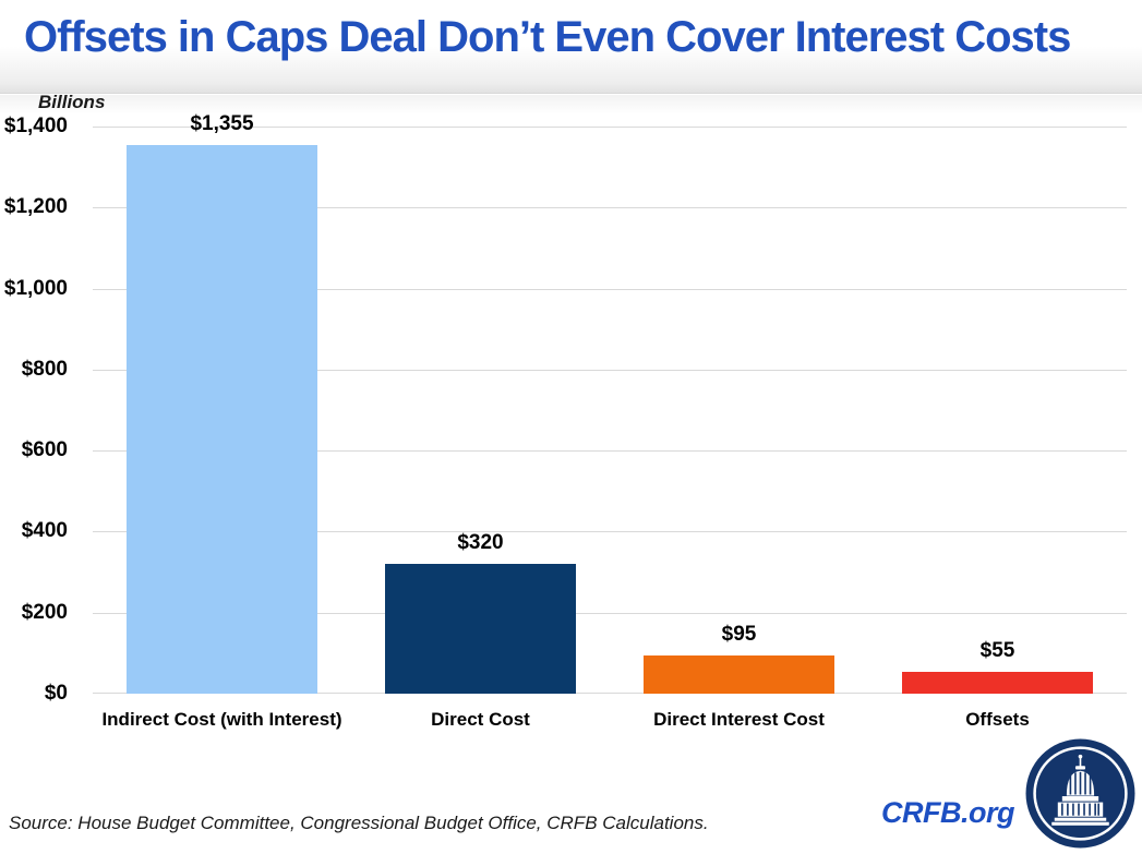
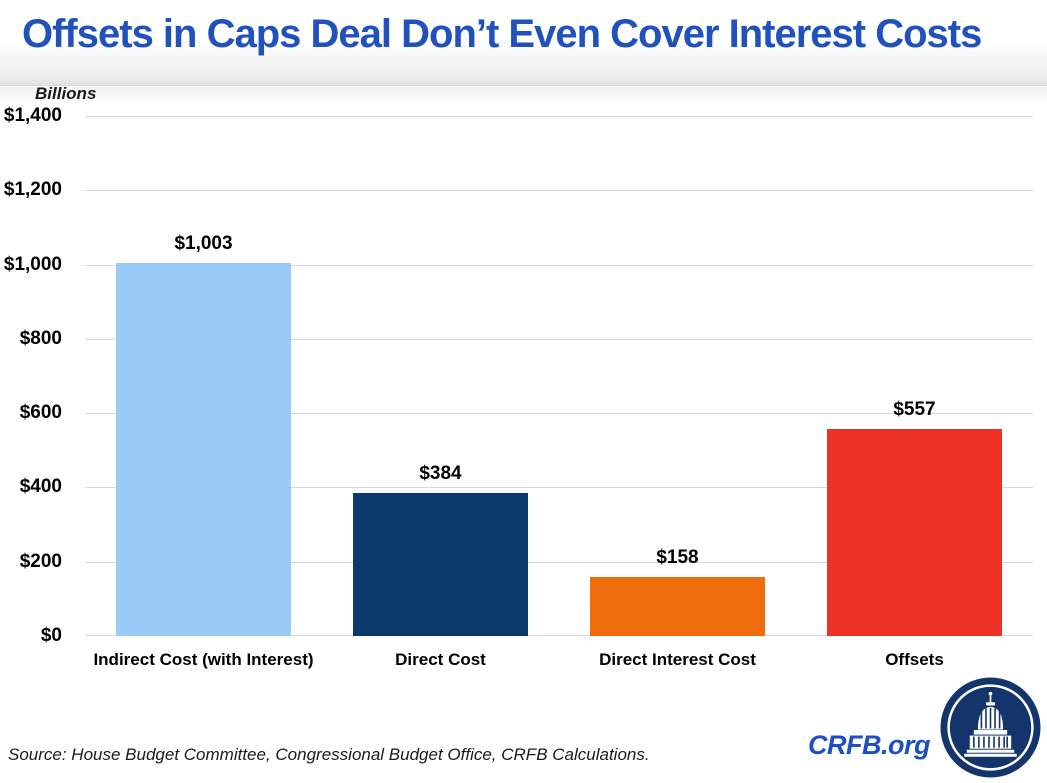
Indirect Cost (with Interest): $1,355 -> $1,003
Direct Cost: $320 -> $384
Direct Interest Cost: $95 -> $158
Offsets: $55 -> $557
